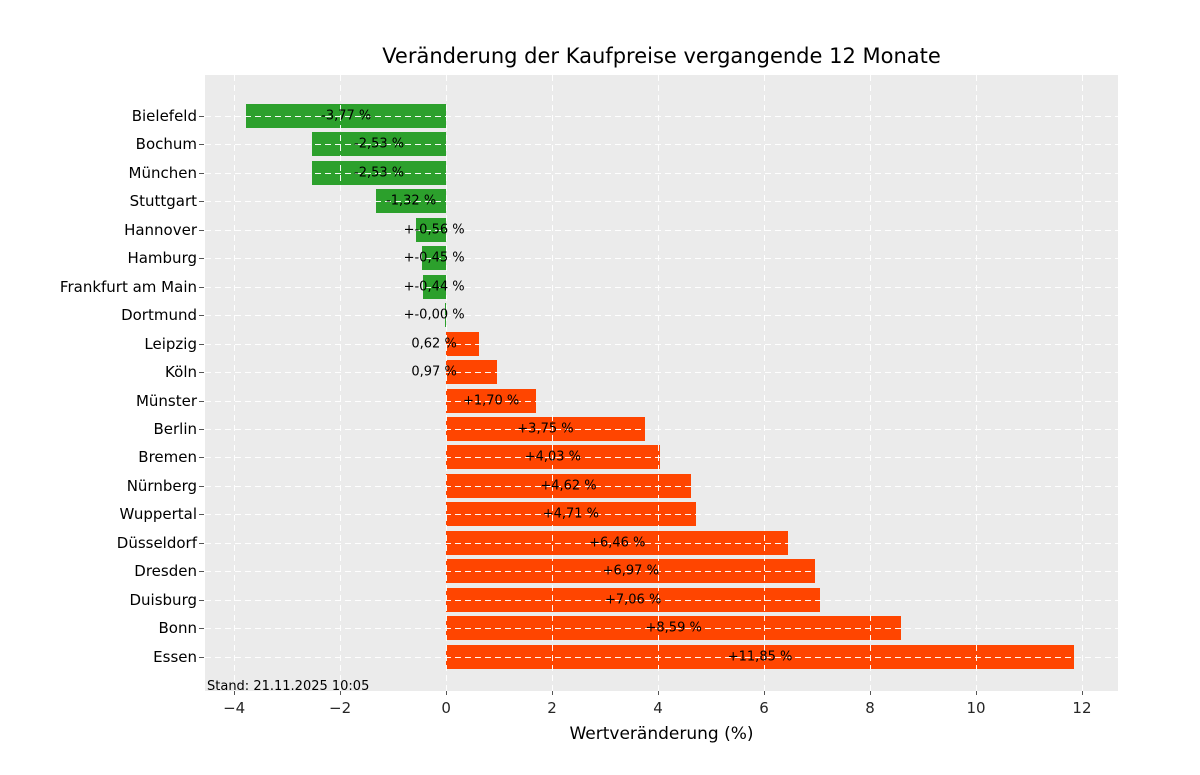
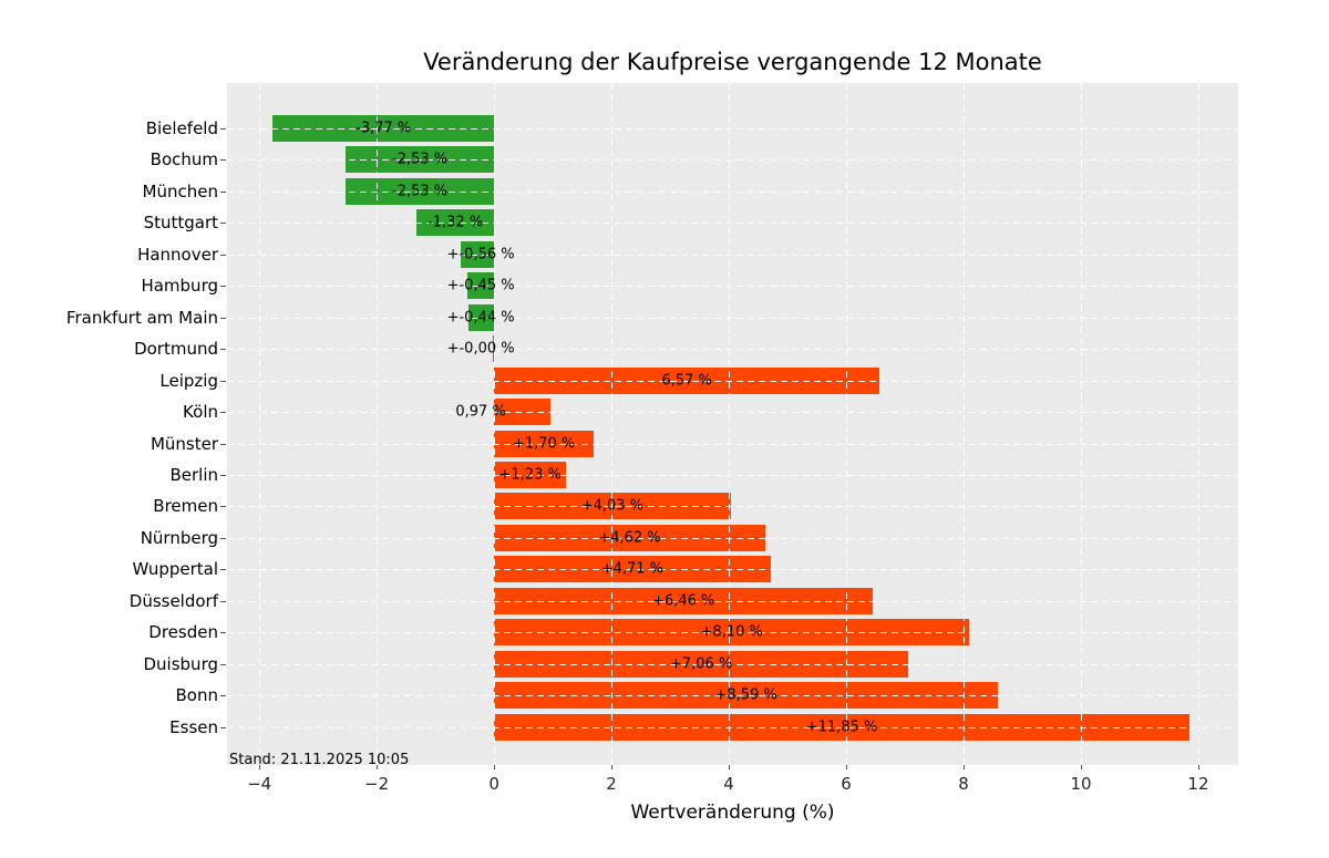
Leipzig: 0,62 -> 6,57
Berlin: +3,75 -> +1,23
Dresden: +6,97 -> +8,10
